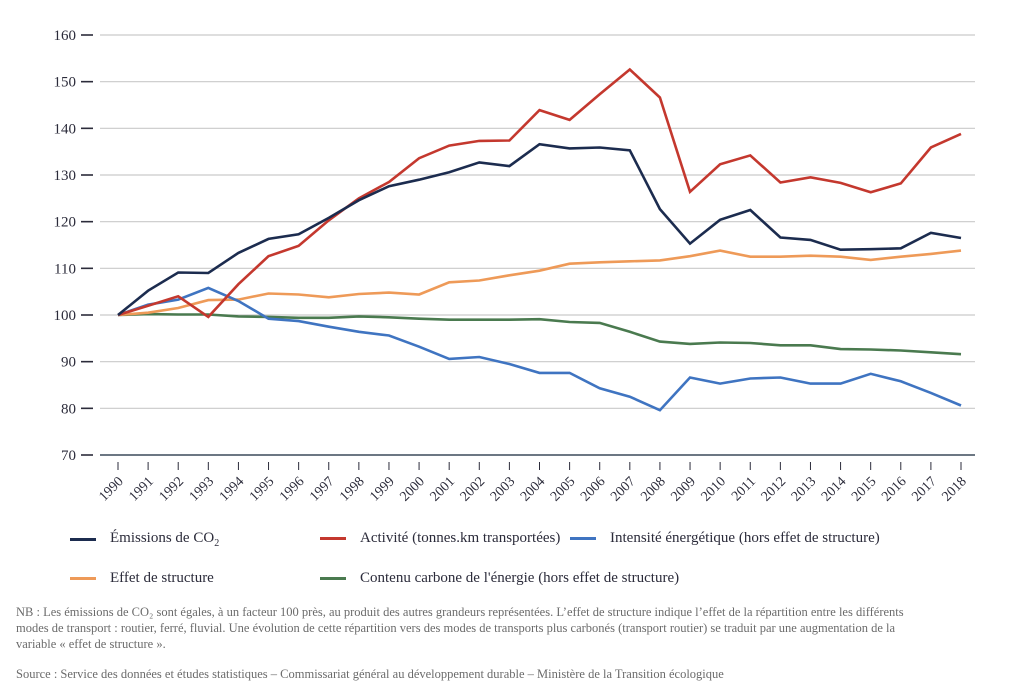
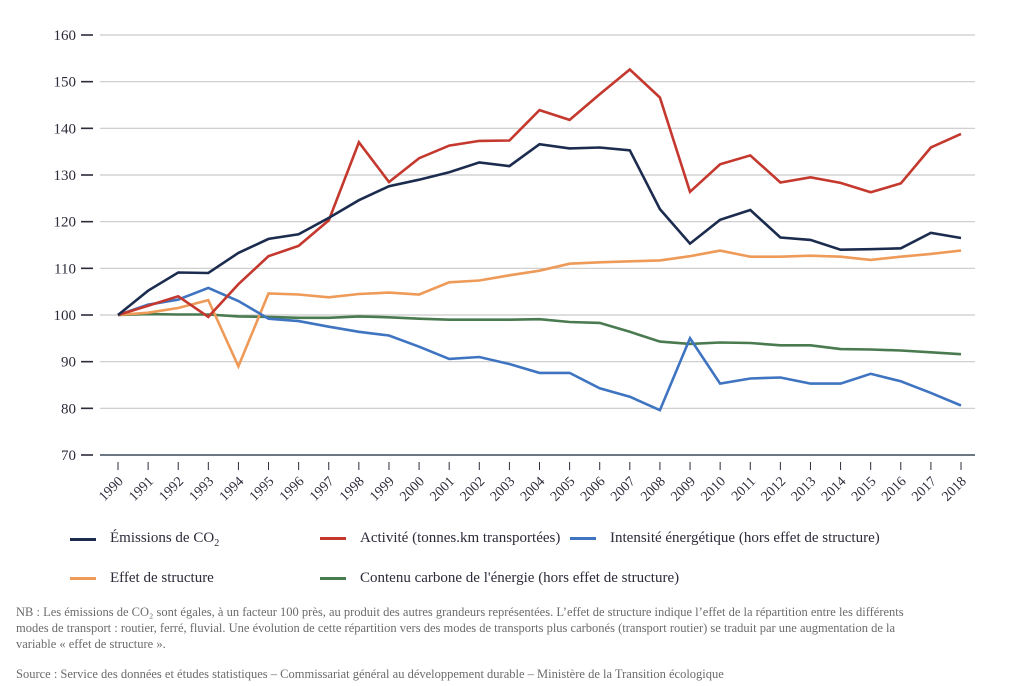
Effet de structure/1994: 103 -> 89
Activité (tonnes.km transportées)/1998: 125 -> 137
Intensité énergétique (hors effet de structure)/2009: 87 -> 95
